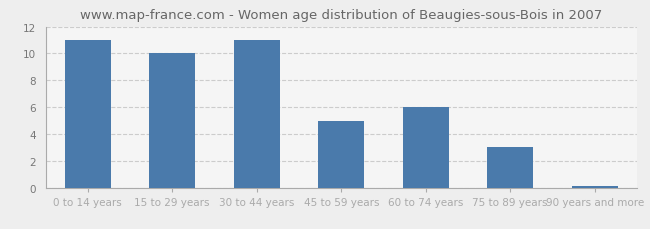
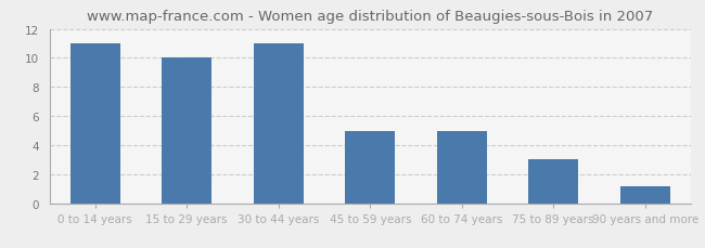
60 to 74 years: 6.0 -> 5.0
90 years and more: 0.1 -> 1.2
